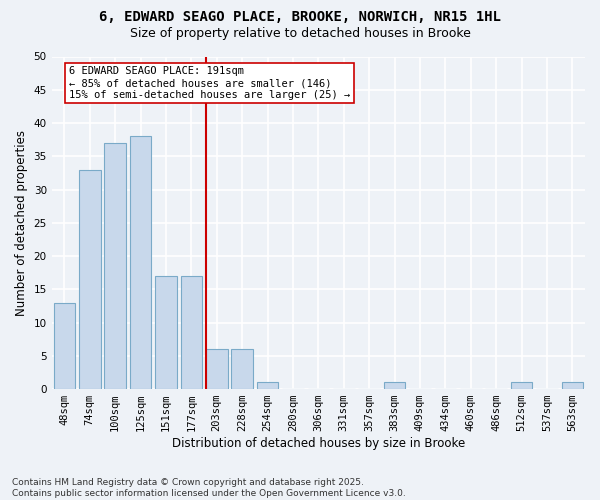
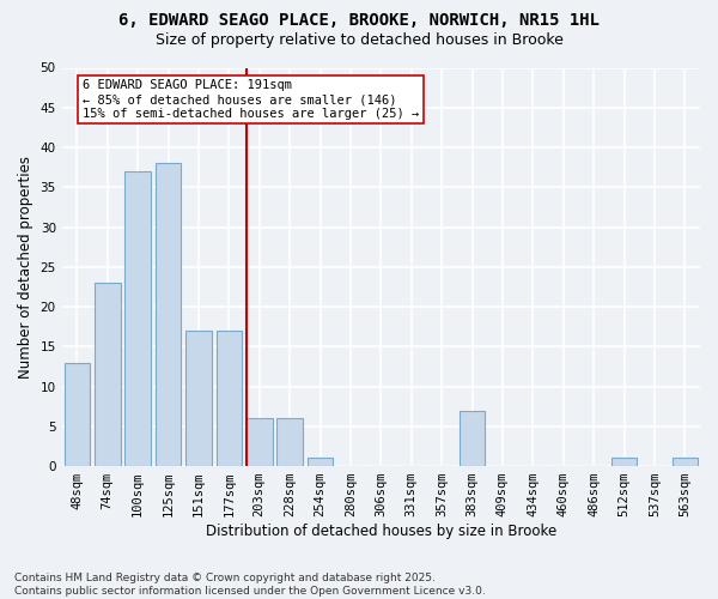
74sqm: 33 -> 23
383sqm: 1 -> 7
